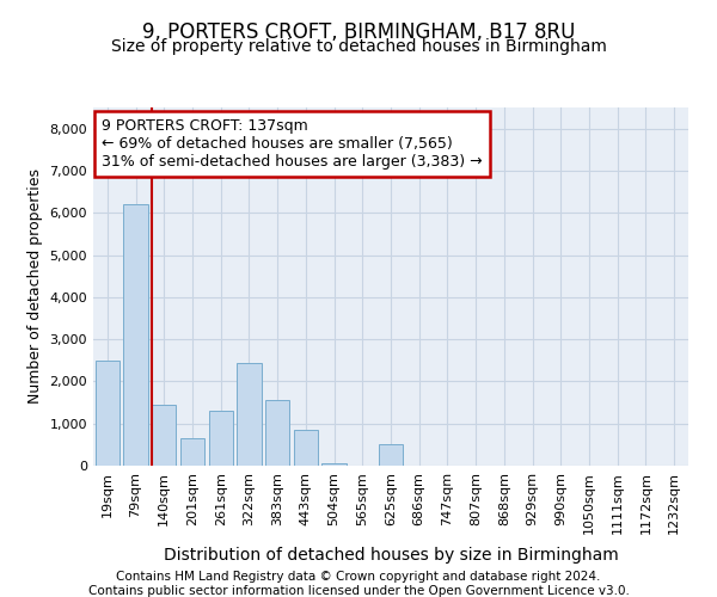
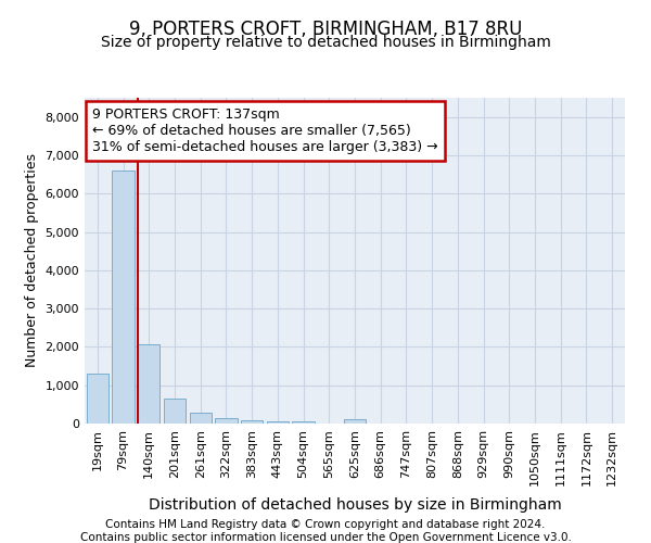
19sqm: 2,500 -> 1,310
79sqm: 6,200 -> 6,590
140sqm: 1,450 -> 2,080
261sqm: 1,300 -> 290
322sqm: 2,450 -> 140
383sqm: 1,550 -> 100
443sqm: 850 -> 60
625sqm: 500 -> 110
